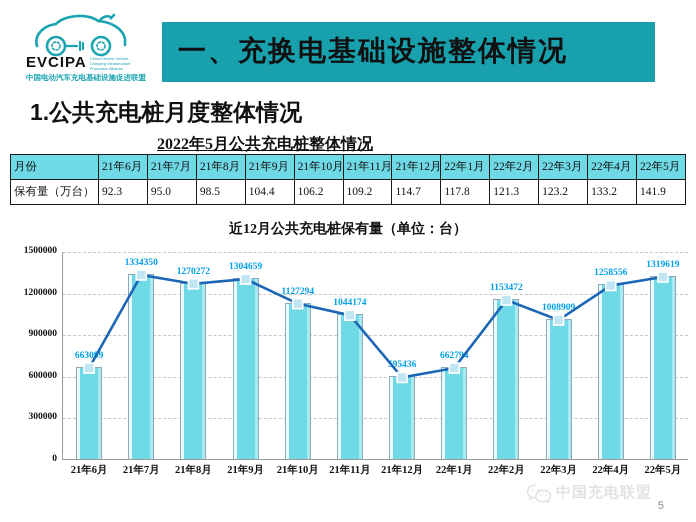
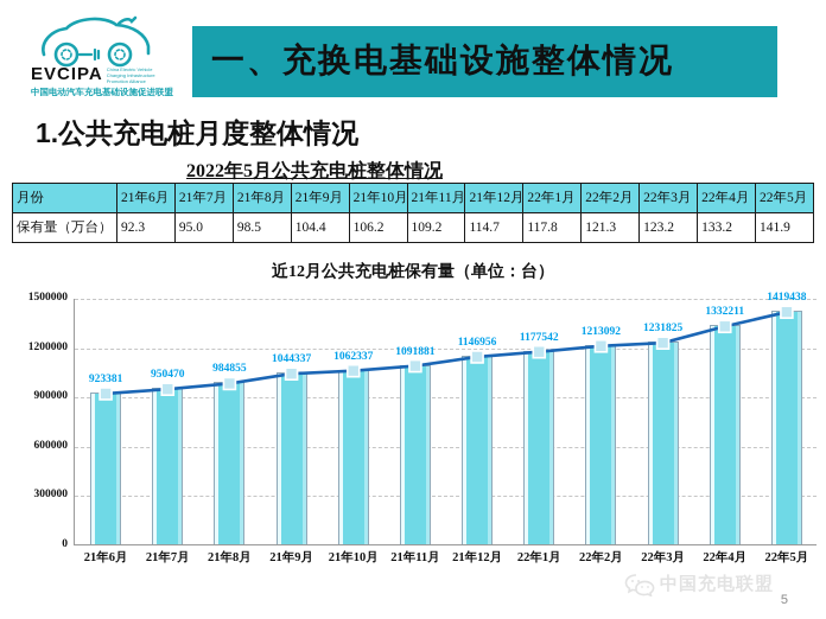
21年6月: 663099 -> 923381
21年7月: 1334350 -> 950470
21年8月: 1270272 -> 984855
21年9月: 1304659 -> 1044337
21年10月: 1127294 -> 1062337
21年11月: 1044174 -> 1091881
21年12月: 595436 -> 1146956
22年1月: 662794 -> 1177542
22年2月: 1153472 -> 1213092
22年3月: 1008909 -> 1231825
22年4月: 1258556 -> 1332211
22年5月: 1319619 -> 1419438
